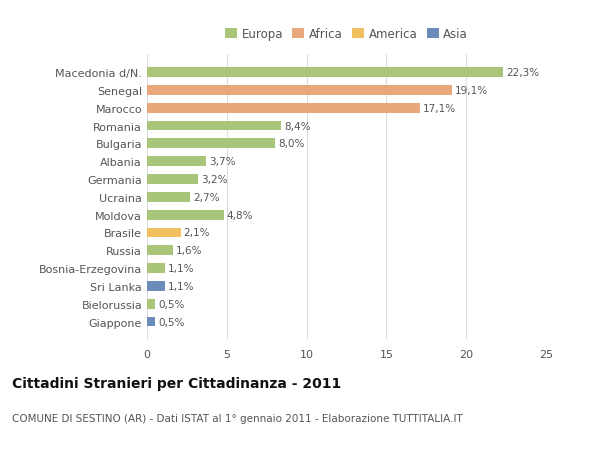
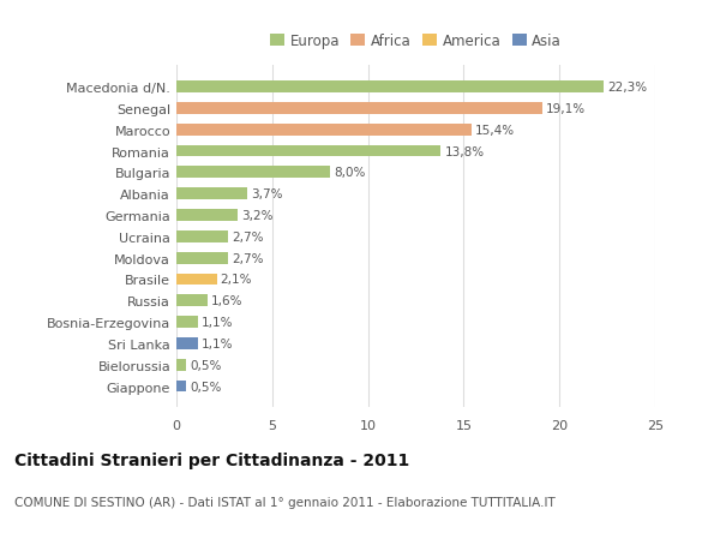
Marocco: 17,1% -> 15,4%
Romania: 8,4% -> 13,8%
Moldova: 4,8% -> 2,7%
